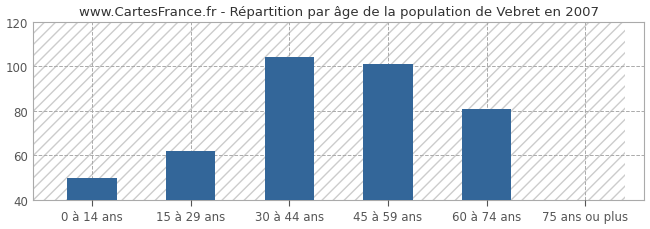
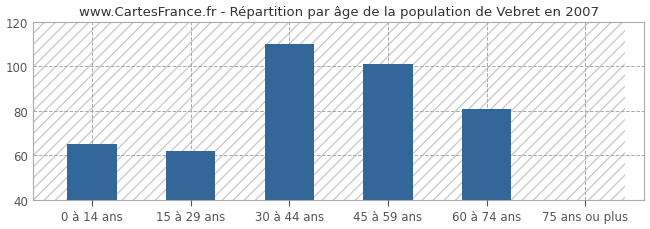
0 à 14 ans: 50 -> 65
30 à 44 ans: 104 -> 110
